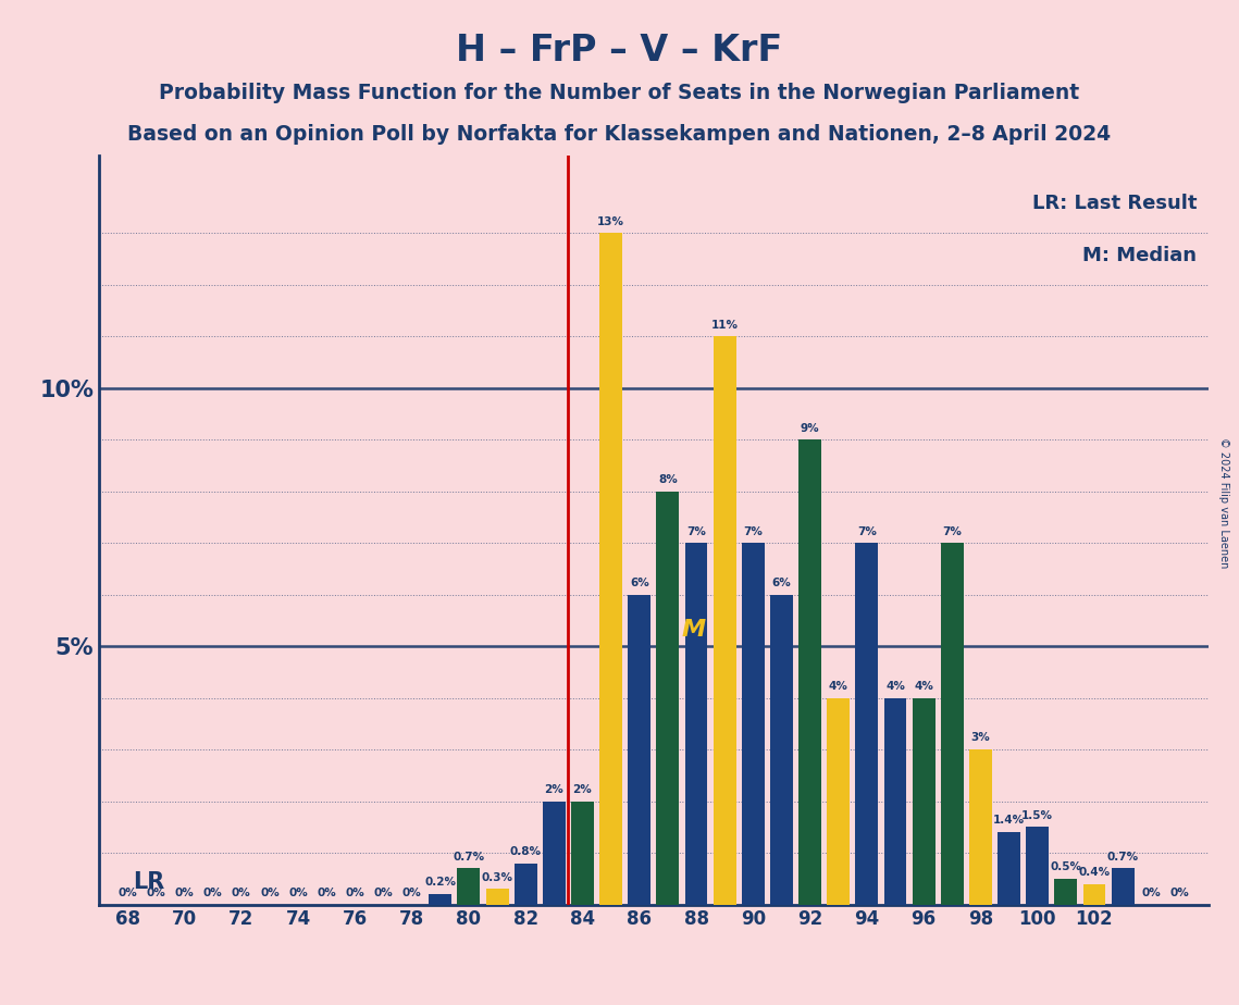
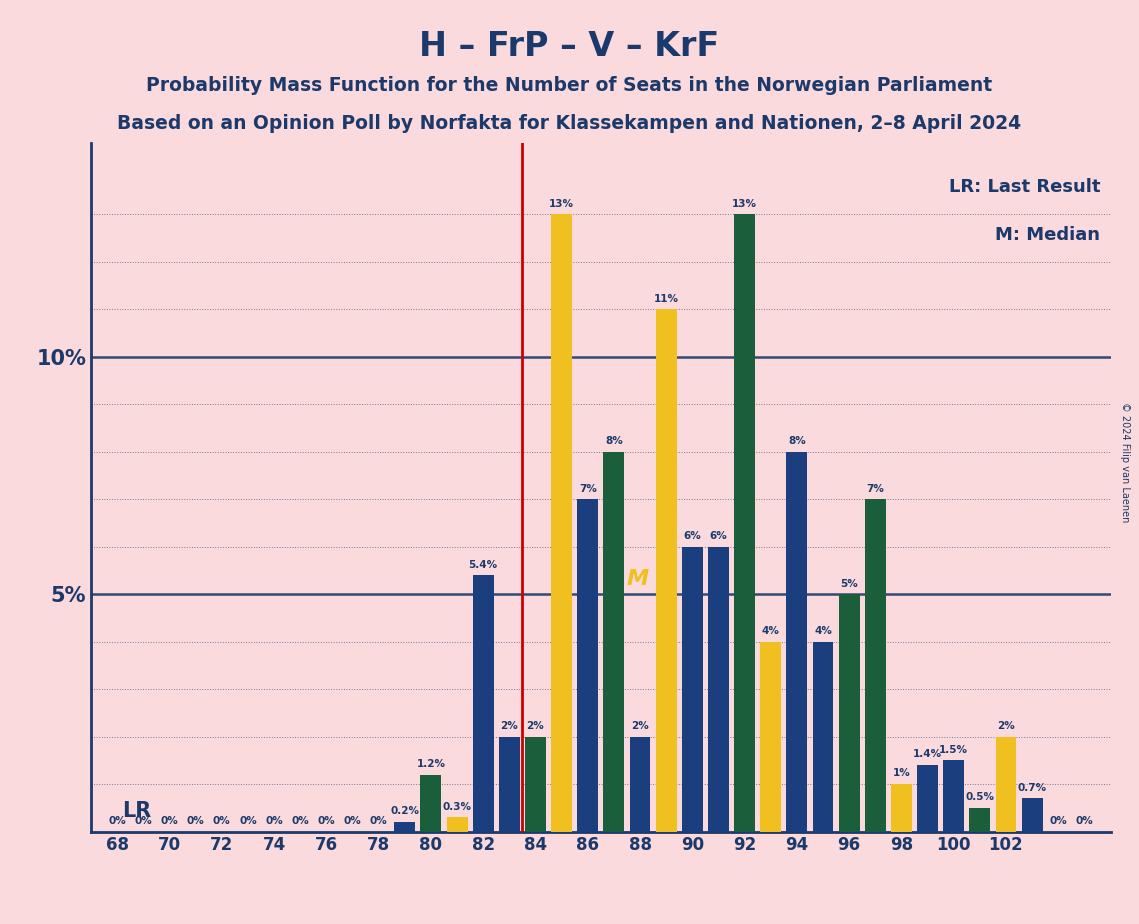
80: 0.7% -> 1.2%
82: 0.8% -> 5.4%
86: 6% -> 7%
88: 7% -> 2%
90: 7% -> 6%
92: 9% -> 13%
94: 7% -> 8%
96: 4% -> 5%
98: 3% -> 1%
102: 0.4% -> 2%
